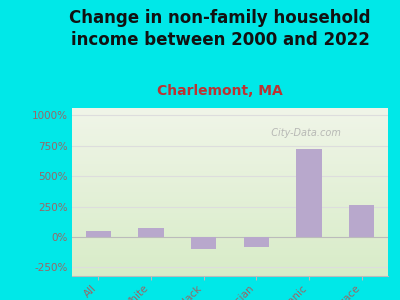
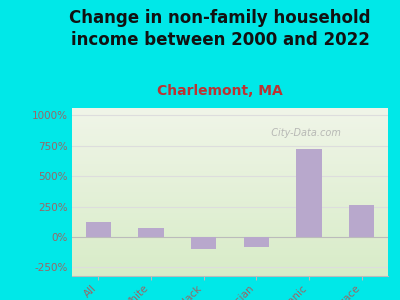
All: 50% -> 120%
